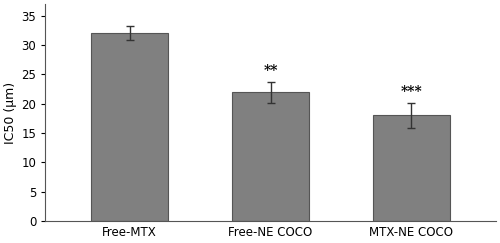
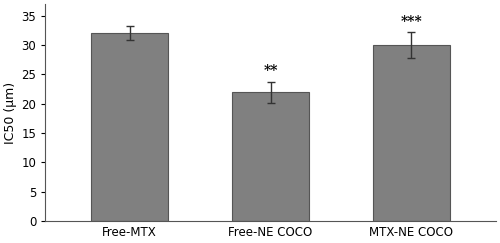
MTX-NE COCO: 18 -> 30
